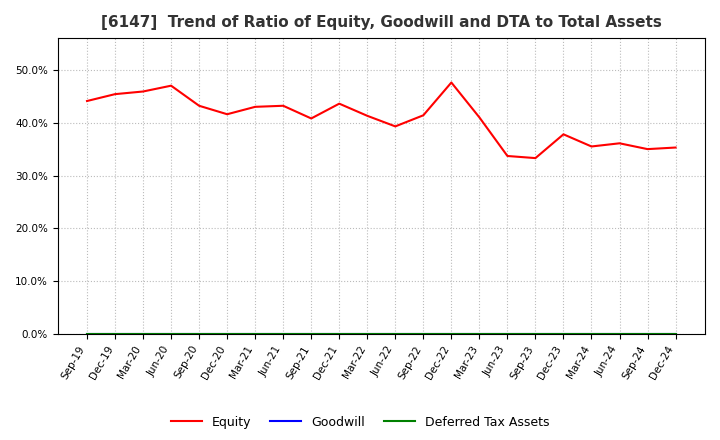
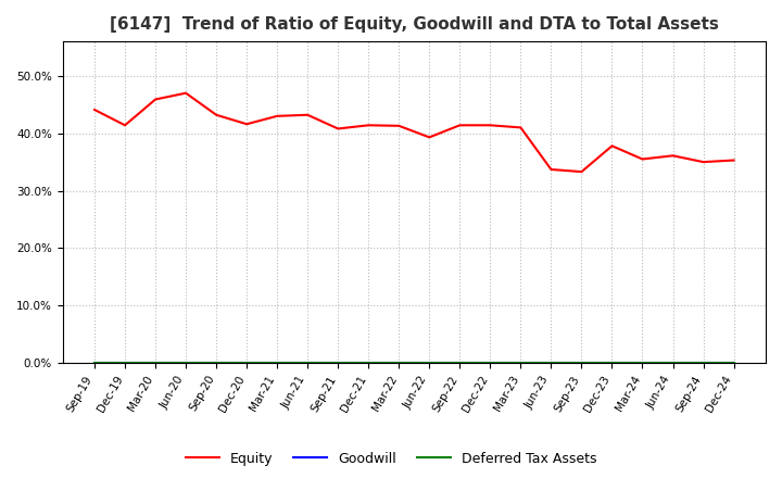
Equity/Dec-19: 45.4% -> 41.4%
Equity/Dec-21: 43.6% -> 41.4%
Equity/Dec-22: 47.6% -> 41.4%
